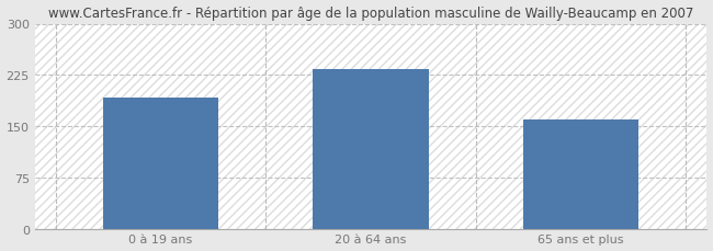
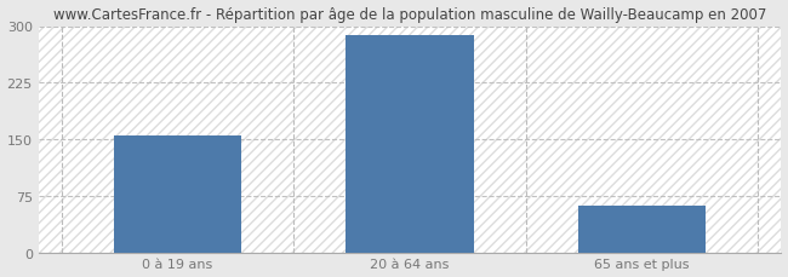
0 à 19 ans: 192 -> 155
20 à 64 ans: 234 -> 288
65 ans et plus: 160 -> 62
